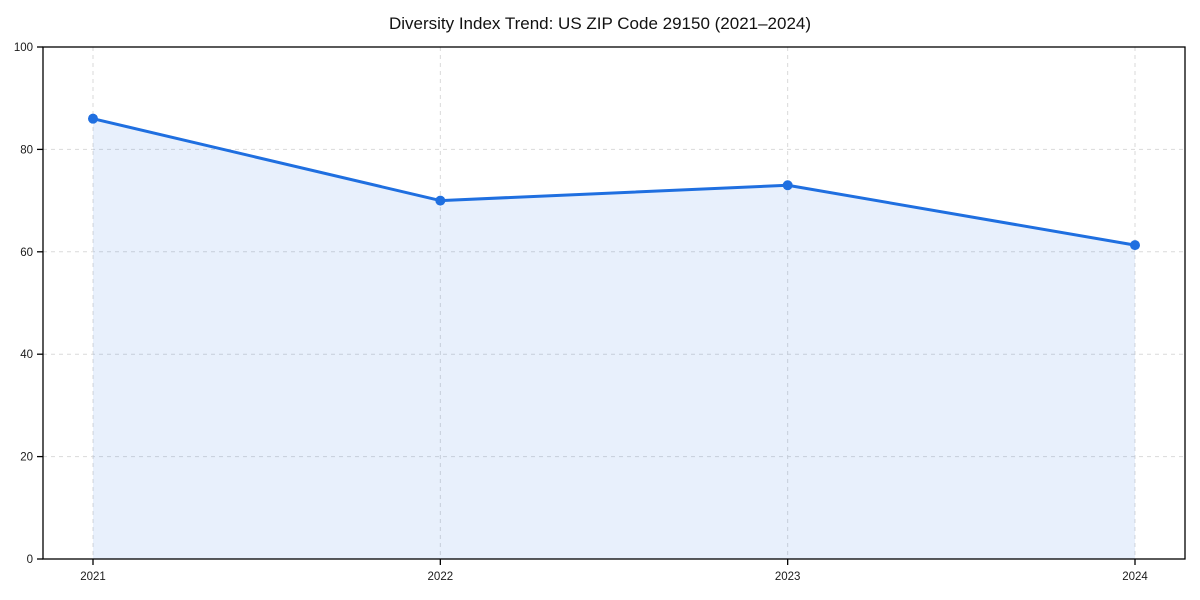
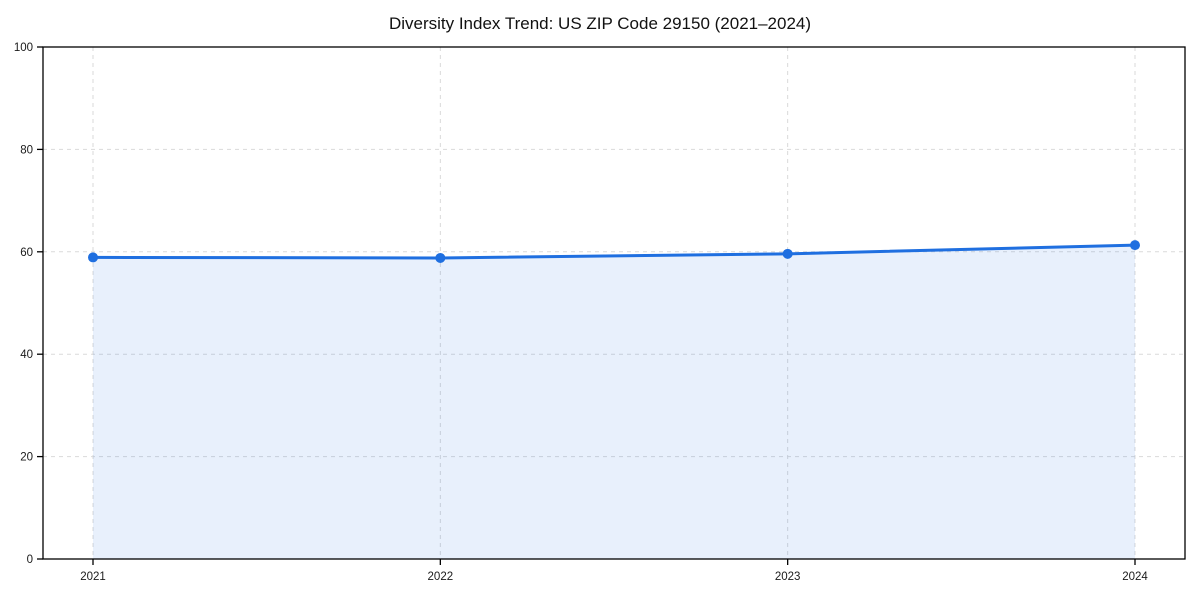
2021: 86 -> 59
2022: 70 -> 59
2023: 73 -> 60
